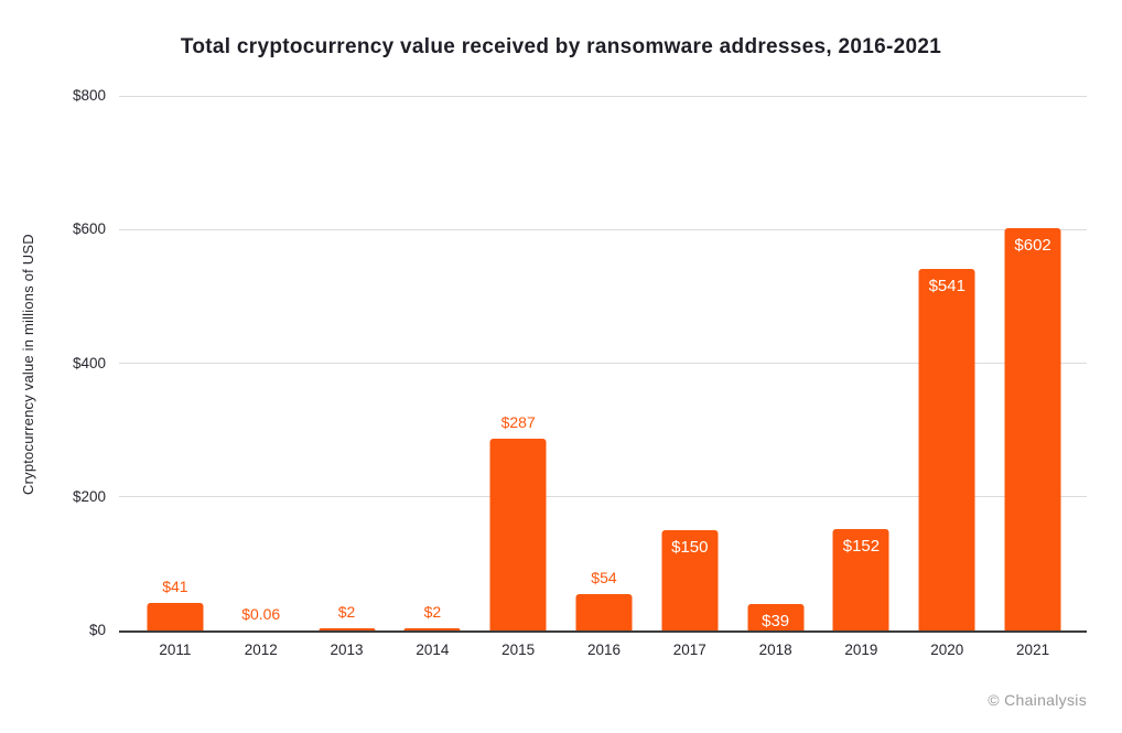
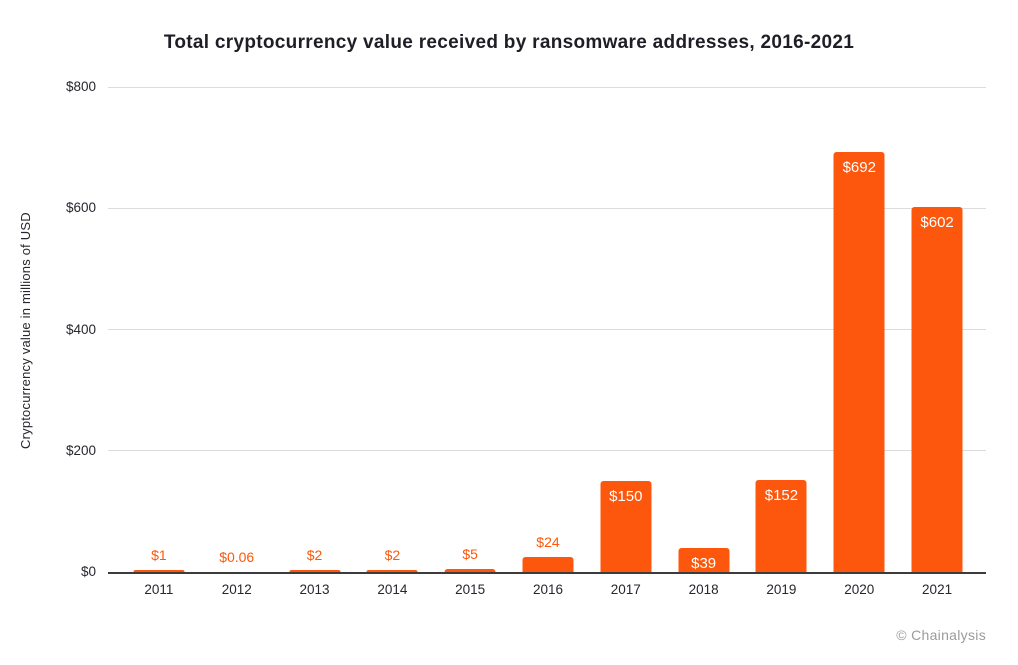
2011: $41 -> $1
2015: $287 -> $5
2016: $54 -> $24
2020: $541 -> $692
